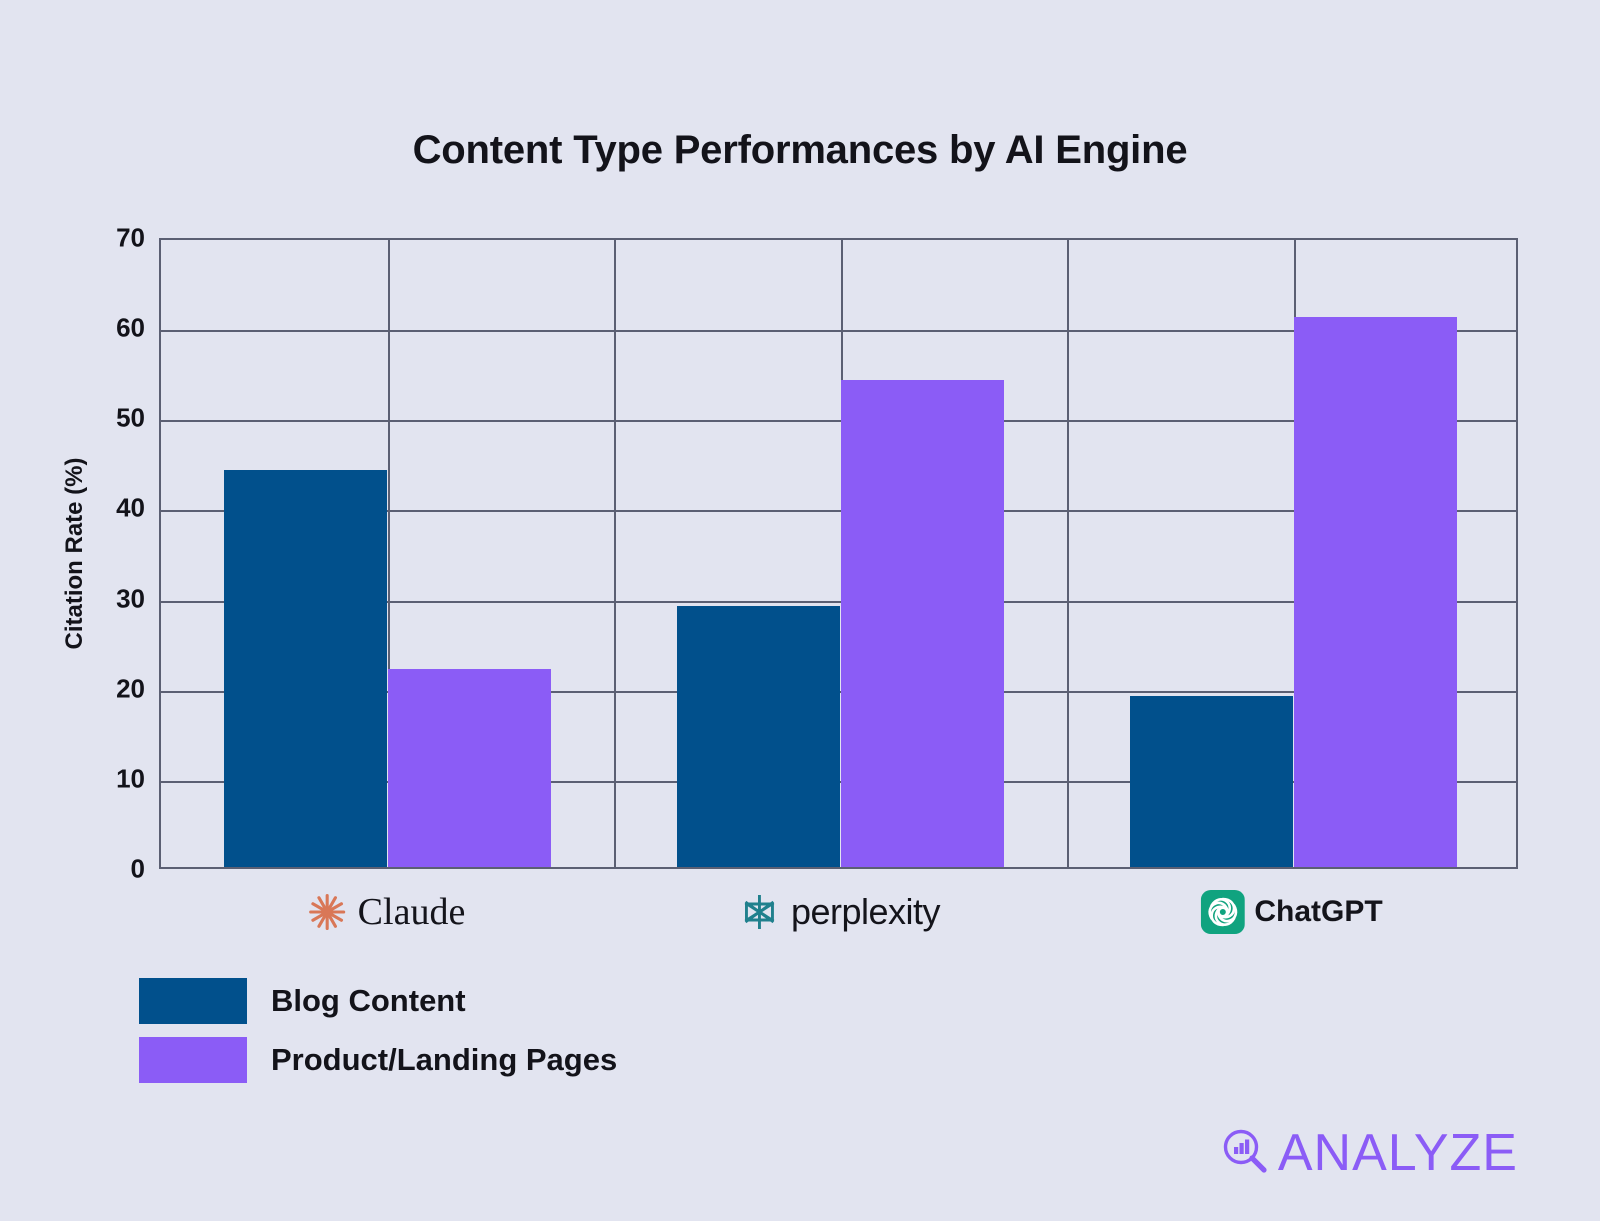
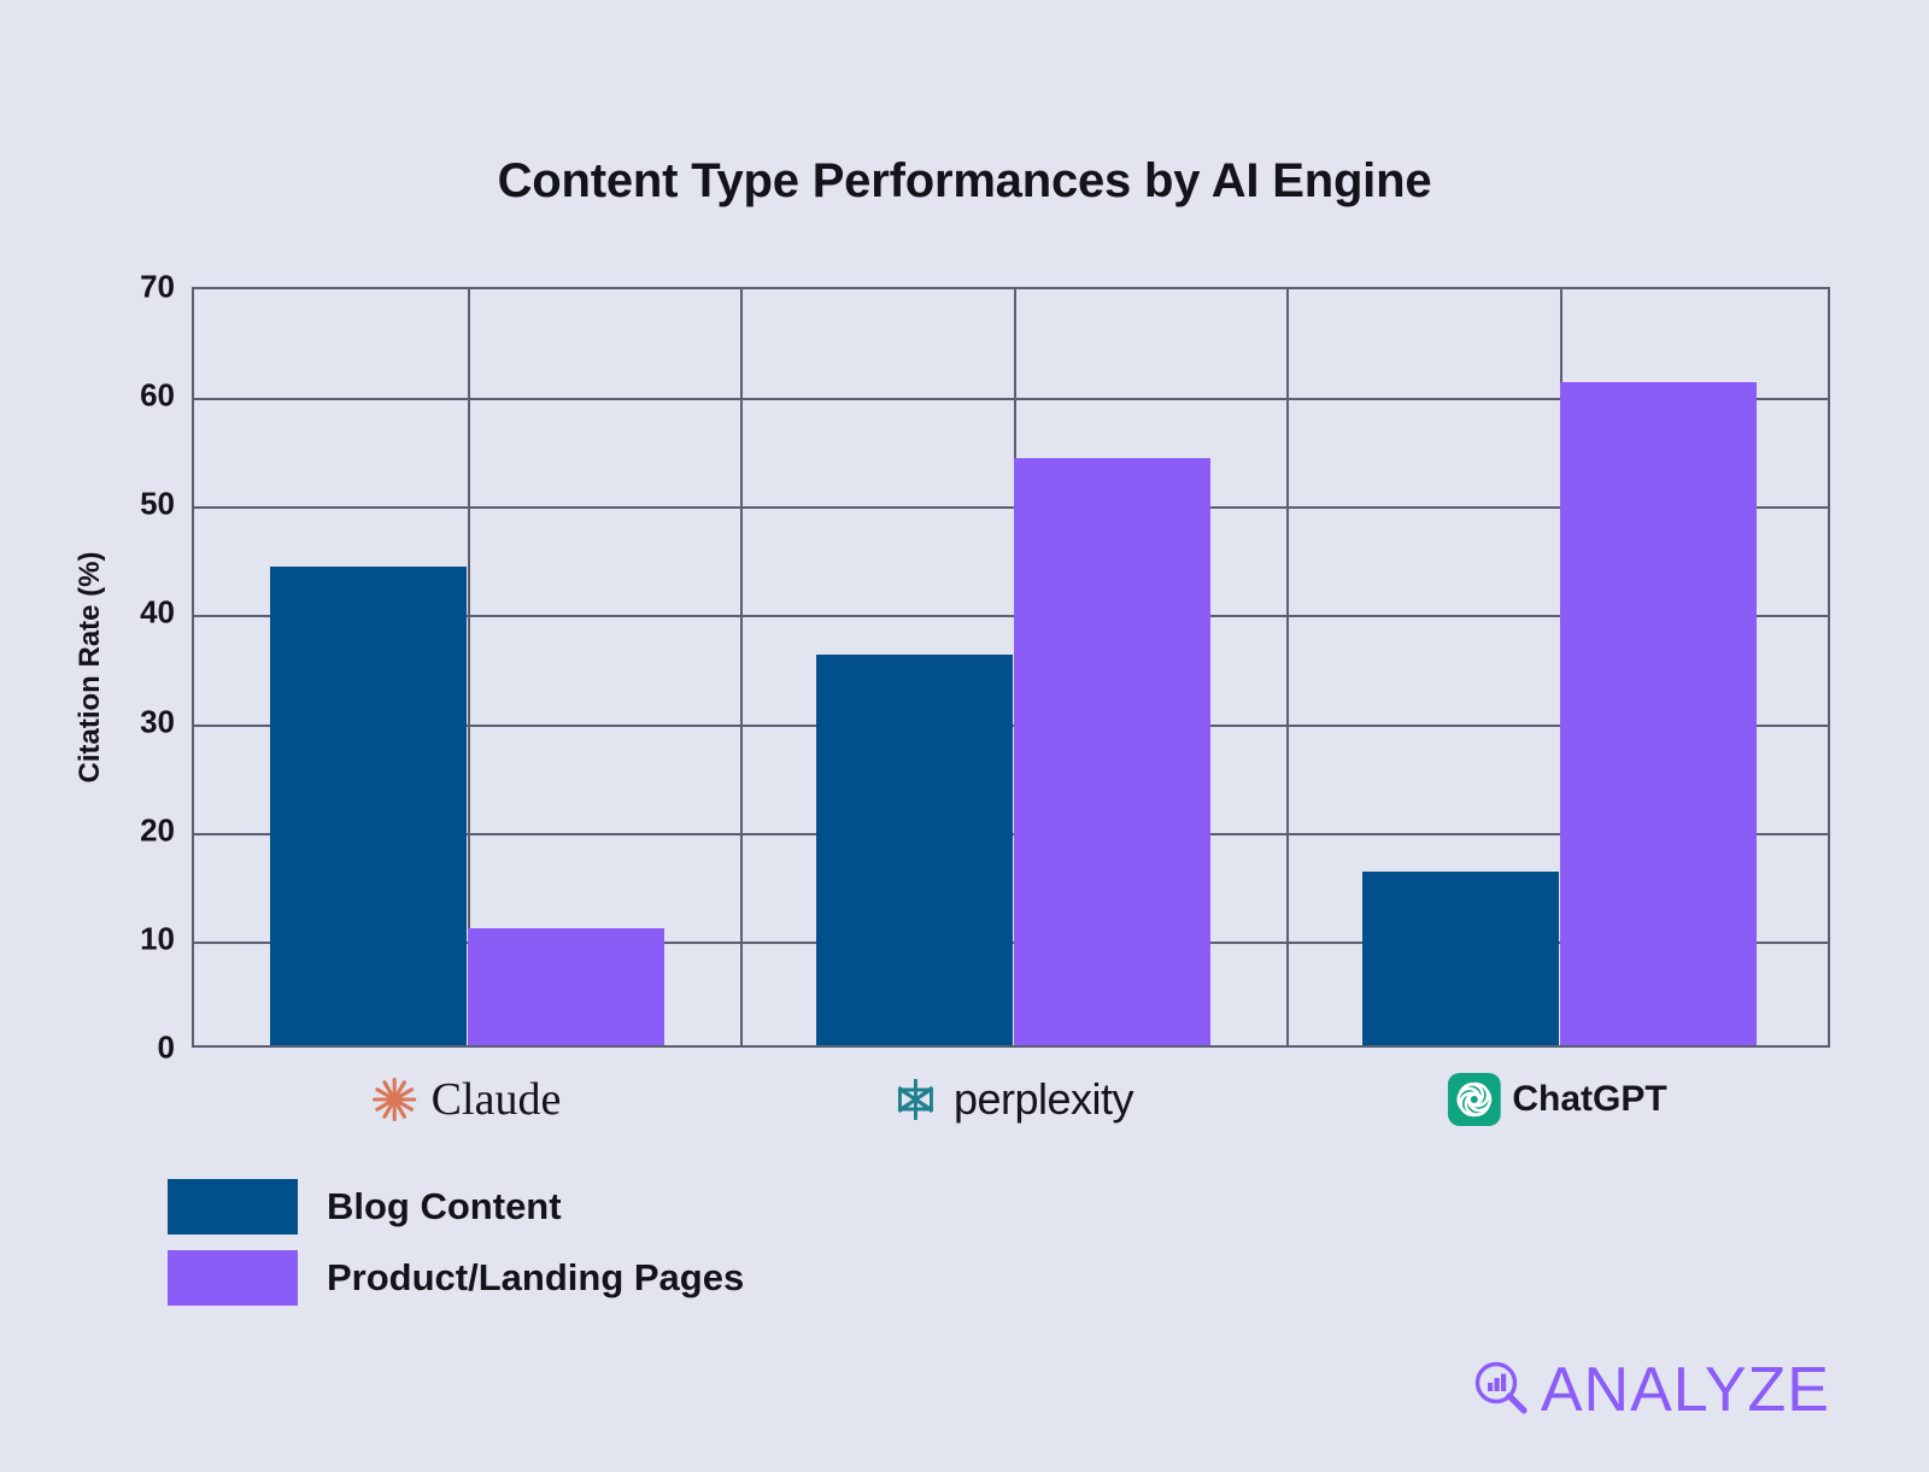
Product/Landing Pages/Claude: 22 -> 11
Blog Content/perplexity: 29 -> 36
Blog Content/ChatGPT: 19 -> 16
